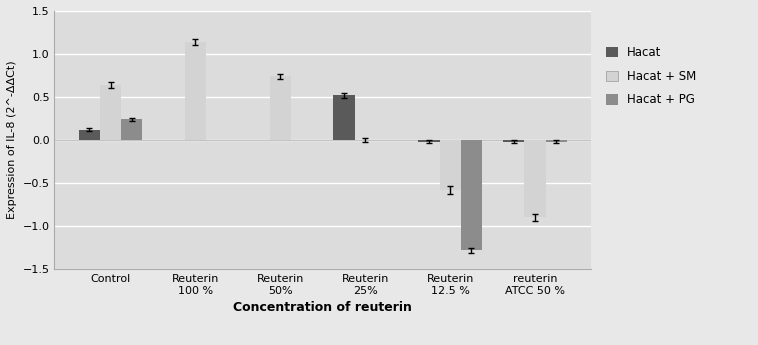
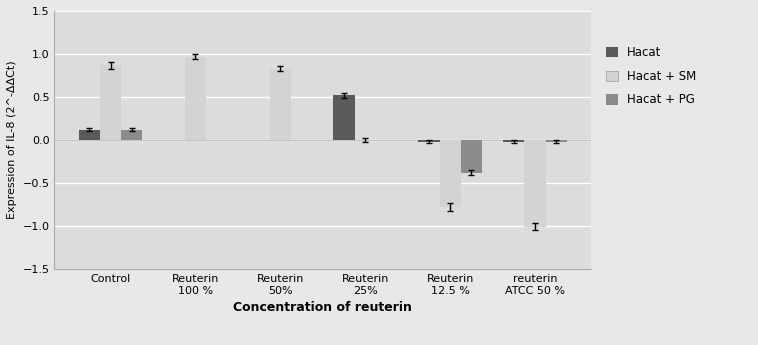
Hacat + SM/Control: 0.64 -> 0.87
Hacat + PG/Control: 0.24 -> 0.12
Hacat + SM/Reuterin 100 %: 1.14 -> 0.97
Hacat + SM/Reuterin 50%: 0.74 -> 0.83
Hacat + SM/Reuterin 12.5 %: -0.58 -> -0.78
Hacat + PG/Reuterin 12.5 %: -1.28 -> -0.38
Hacat + SM/reuterin ATCC 50 %: -0.90 -> -1.01
